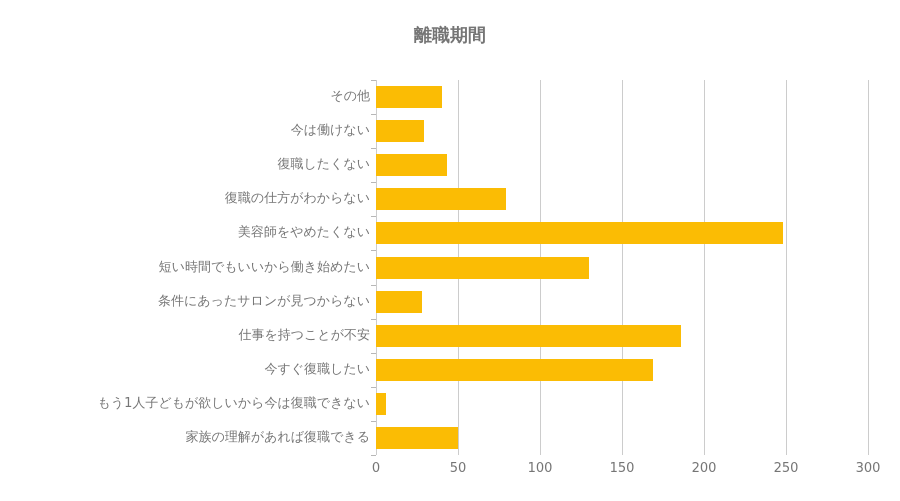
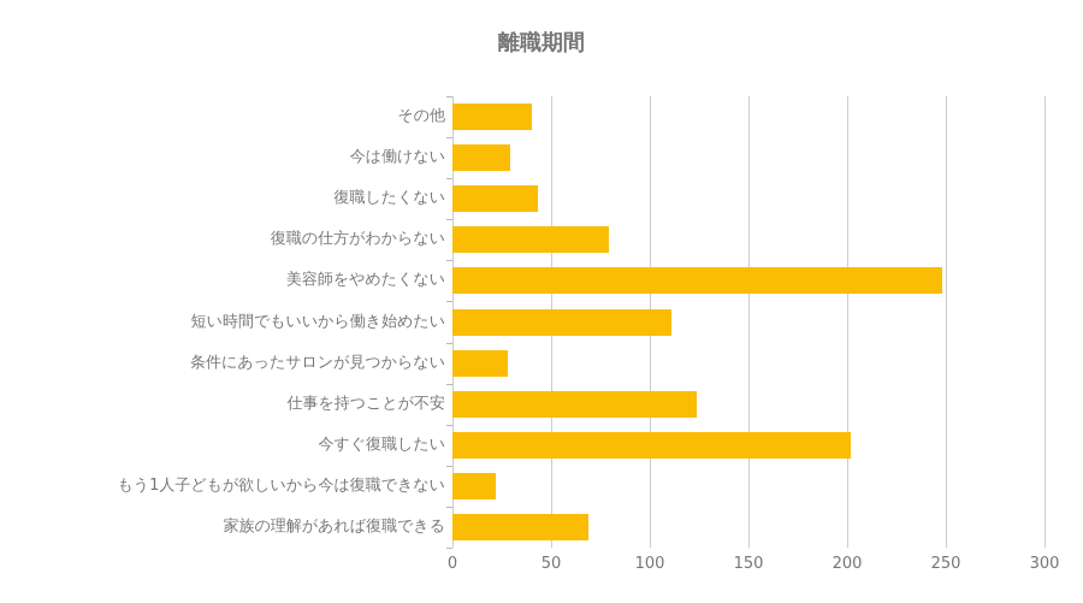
短い時間でもいいから働き始めたい: 130 -> 111
仕事を持つことが不安: 186 -> 124
今すぐ復職したい: 169 -> 202
もう1人子どもが欲しいから今は復職できない: 6 -> 22
家族の理解があれば復職できる: 50 -> 69
